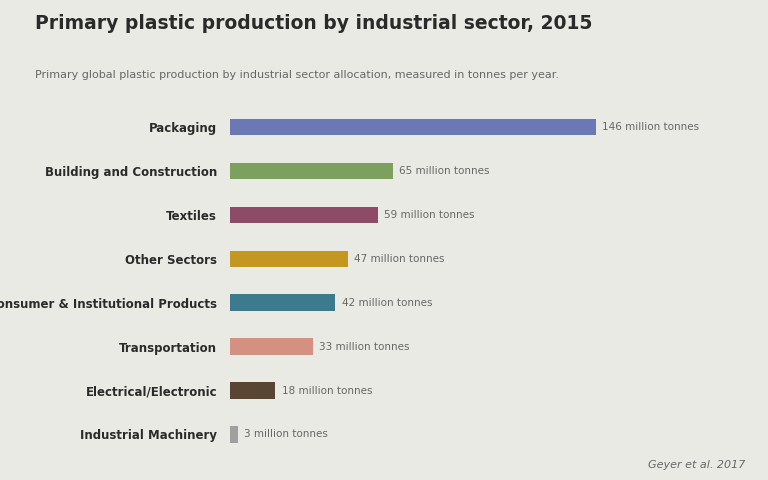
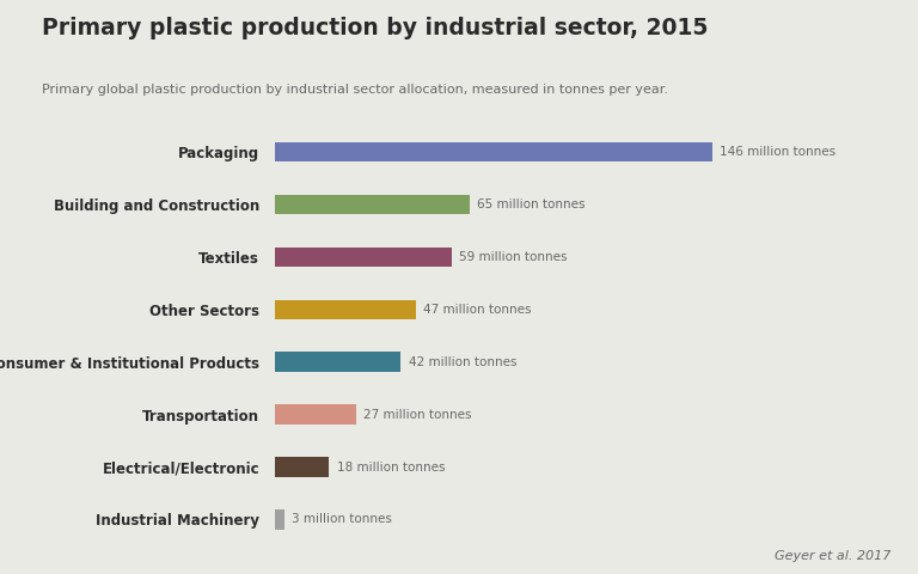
Transportation: 33 -> 27
